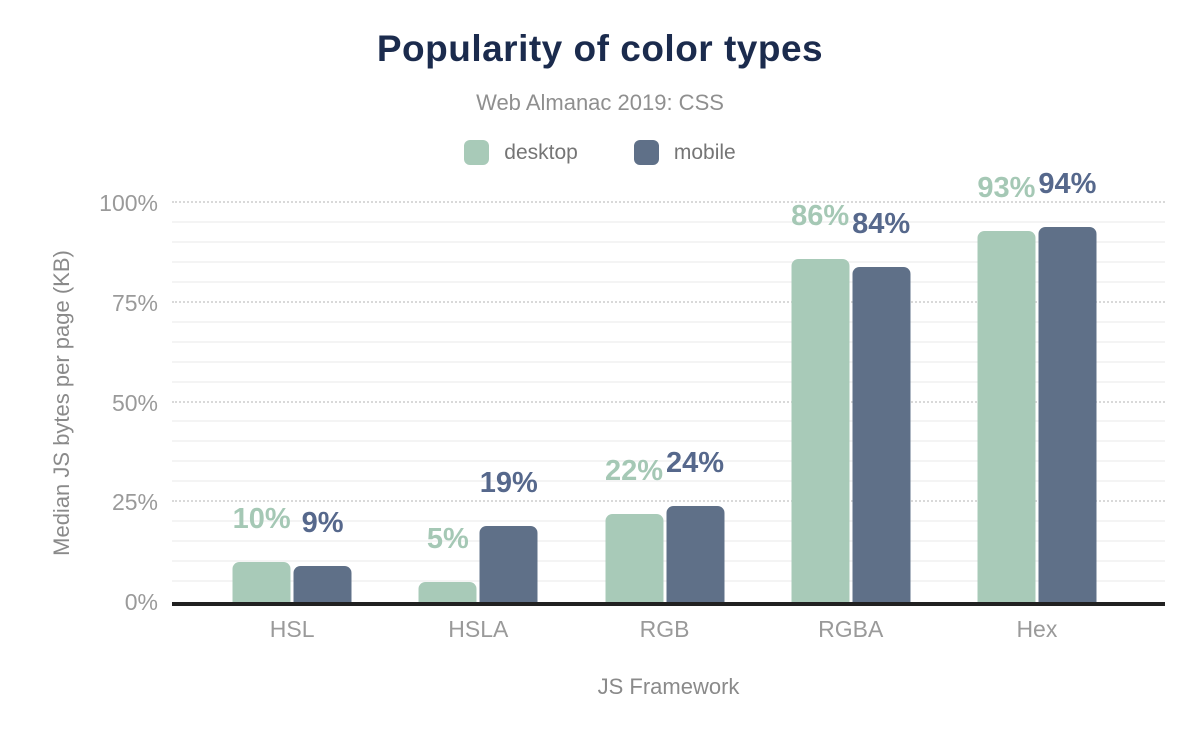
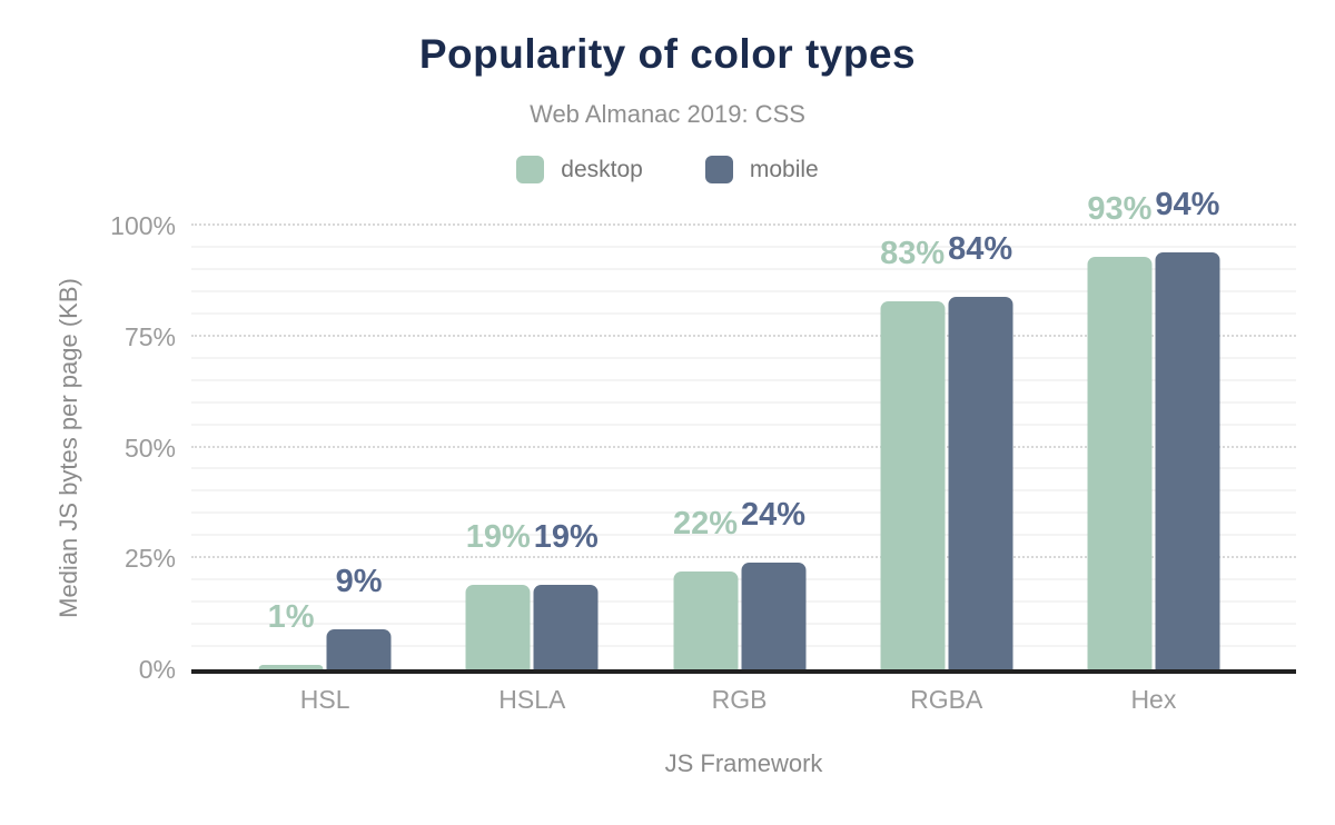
desktop/HSL: 10% -> 1%
desktop/HSLA: 5% -> 19%
desktop/RGBA: 86% -> 83%
